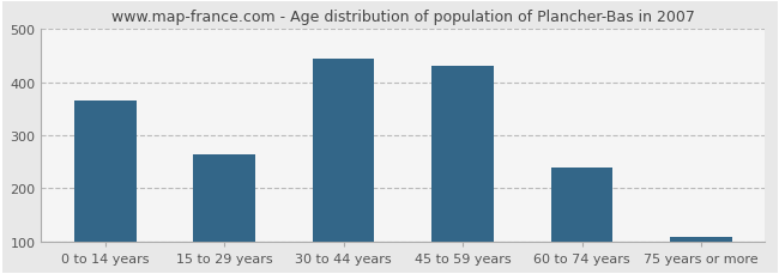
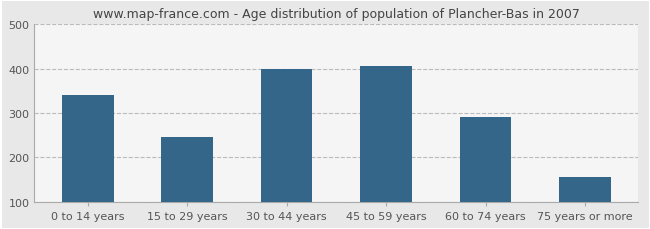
0 to 14 years: 365 -> 340
15 to 29 years: 263 -> 245
30 to 44 years: 445 -> 400
45 to 59 years: 430 -> 405
60 to 74 years: 238 -> 290
75 years or more: 108 -> 155
